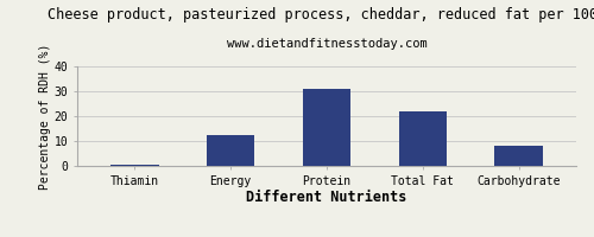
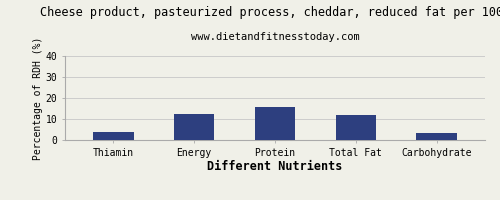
Thiamin: 0.5 -> 4.0
Protein: 31.1 -> 15.5
Total Fat: 21.8 -> 12.0
Carbohydrate: 8.2 -> 3.5
